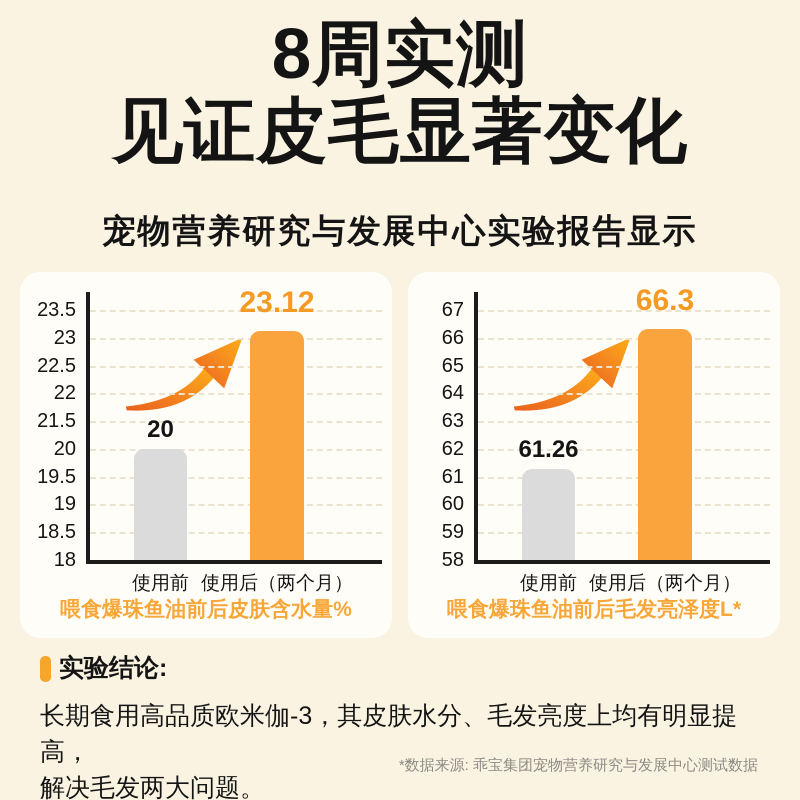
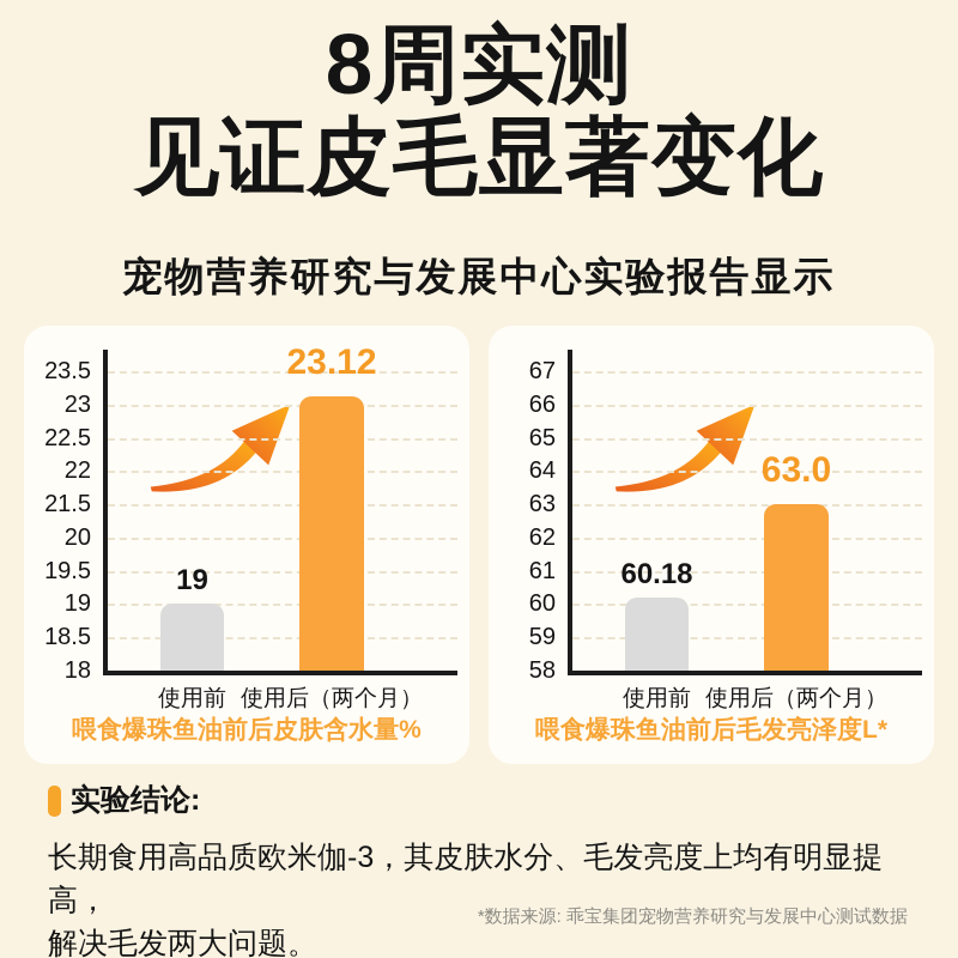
喂食爆珠鱼油前后皮肤含水量%/使用前: 20 -> 19
喂食爆珠鱼油前后毛发亮泽度L*/使用前: 61.26 -> 60.18
喂食爆珠鱼油前后毛发亮泽度L*/使用后（两个月）: 66.3 -> 63.0
